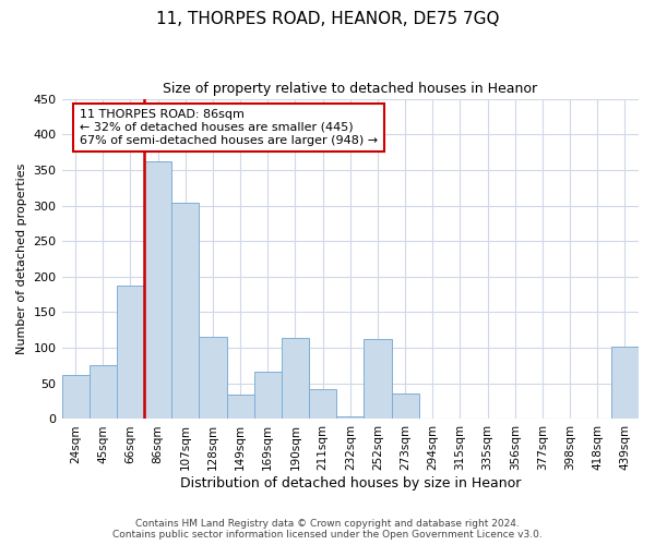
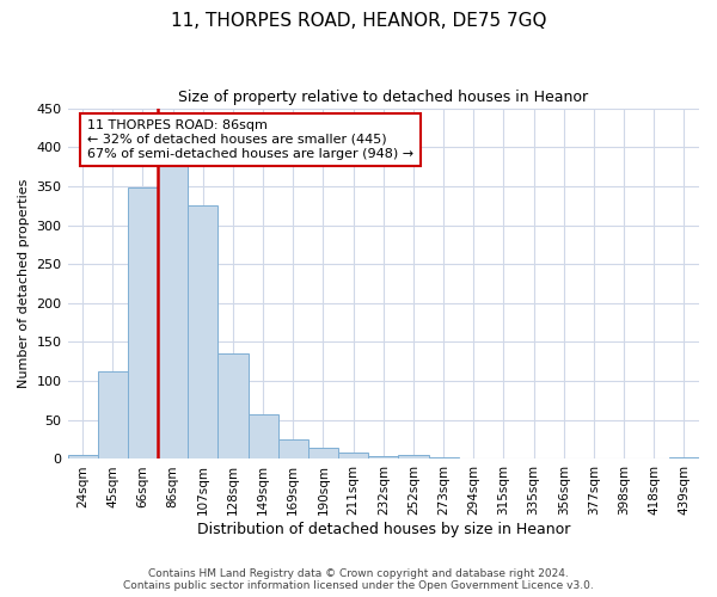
24sqm: 62 -> 5
45sqm: 76 -> 113
66sqm: 188 -> 348
86sqm: 362 -> 376
107sqm: 304 -> 326
128sqm: 116 -> 136
149sqm: 34 -> 57
169sqm: 66 -> 25
190sqm: 114 -> 15
211sqm: 42 -> 8
252sqm: 112 -> 5
273sqm: 36 -> 2
439sqm: 102 -> 2
